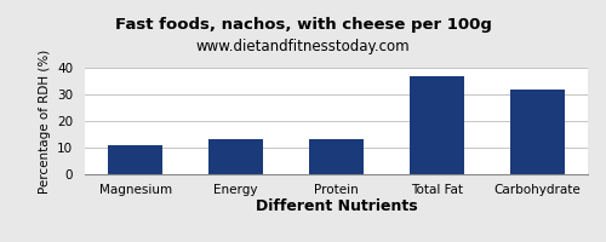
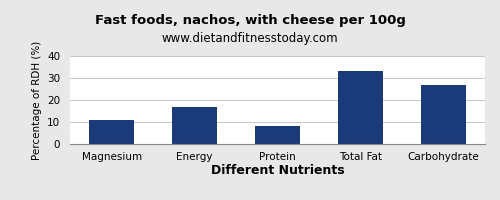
Energy: 13 -> 17
Protein: 13 -> 8
Total Fat: 37 -> 33
Carbohydrate: 32 -> 27
